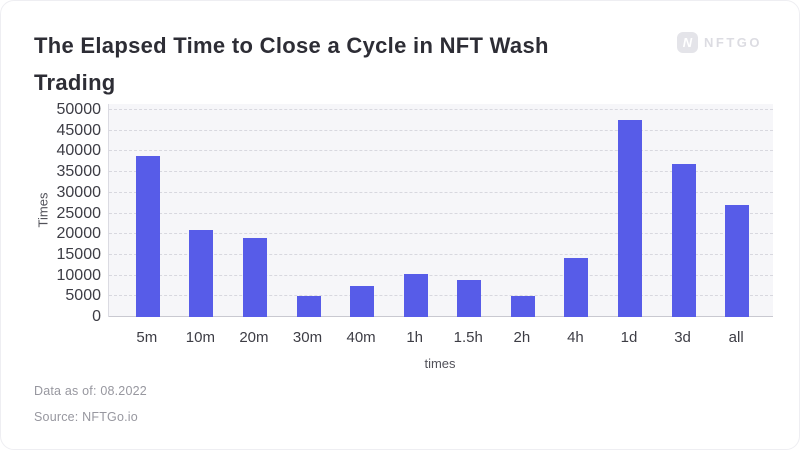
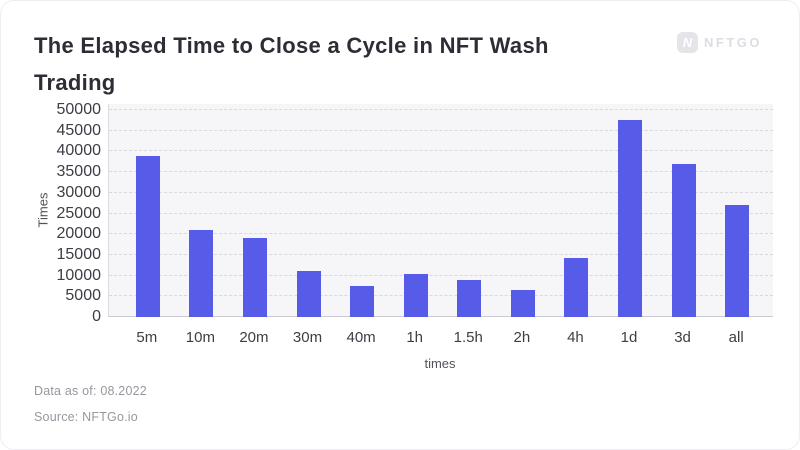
30m: 5000 -> 11000
2h: 5000 -> 6000
